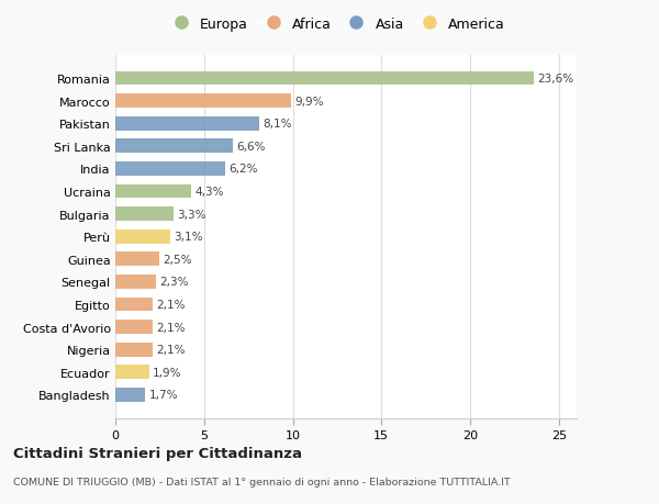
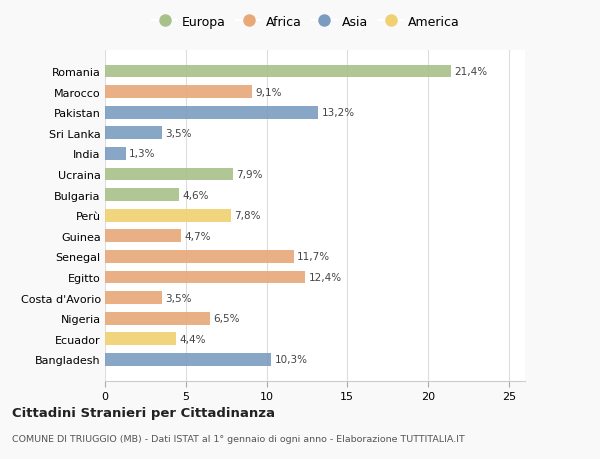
Romania: 23,6% -> 21,4%
Marocco: 9,9% -> 9,1%
Pakistan: 8,1% -> 13,2%
Sri Lanka: 6,6% -> 3,5%
India: 6,2% -> 1,3%
Ucraina: 4,3% -> 7,9%
Bulgaria: 3,3% -> 4,6%
Perù: 3,1% -> 7,8%
Guinea: 2,5% -> 4,7%
Senegal: 2,3% -> 11,7%
Egitto: 2,1% -> 12,4%
Costa d'Avorio: 2,1% -> 3,5%
Nigeria: 2,1% -> 6,5%
Ecuador: 1,9% -> 4,4%
Bangladesh: 1,7% -> 10,3%
